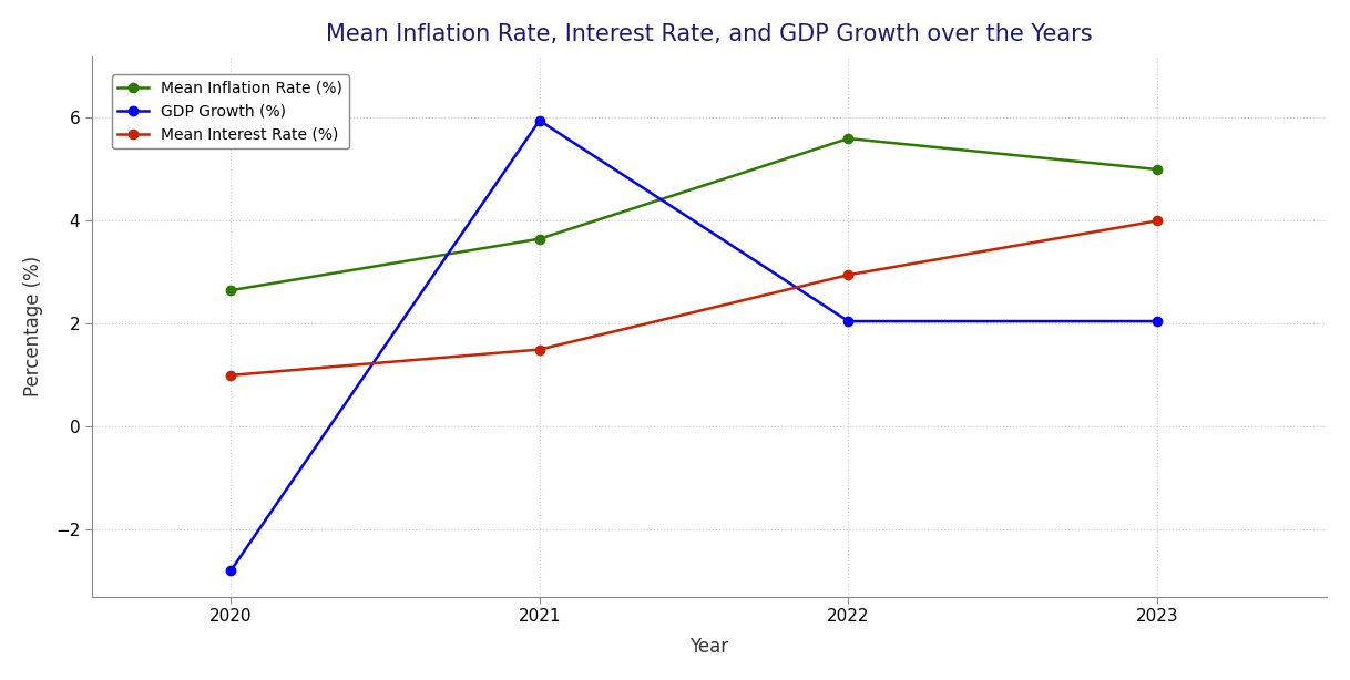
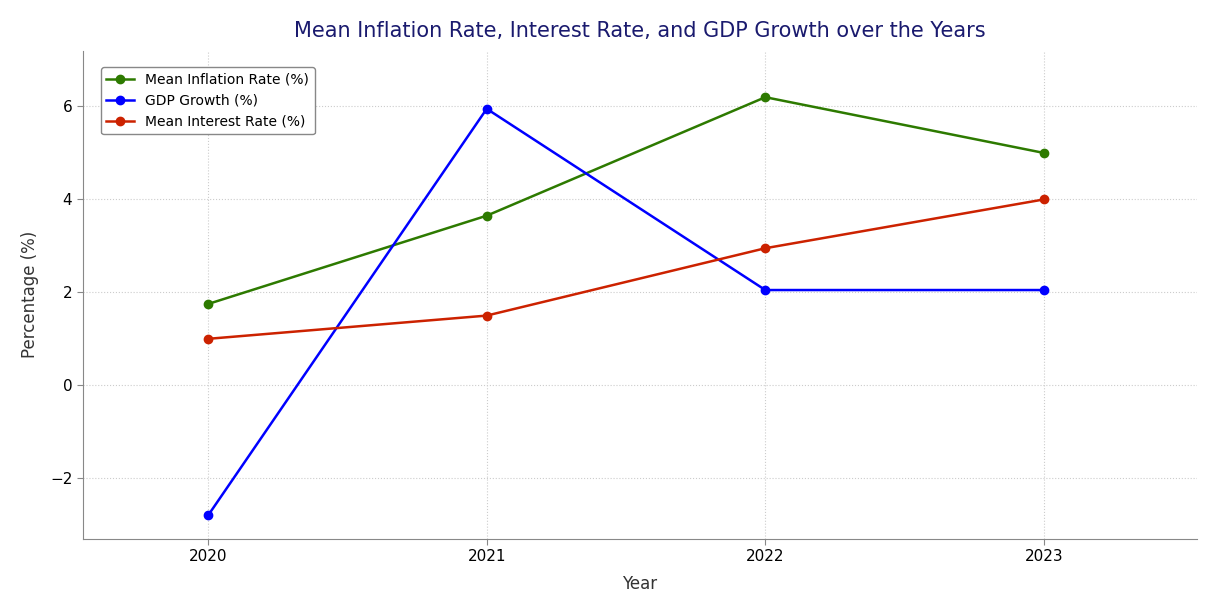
Mean Inflation Rate (%)/2020: 2.65 -> 1.75
Mean Inflation Rate (%)/2022: 5.60 -> 6.20
